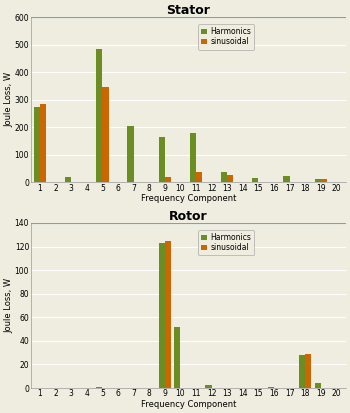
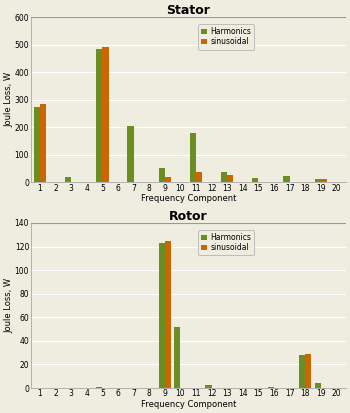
Stator/sinusoidal/5: 345 -> 490
Stator/Harmonics/9: 165 -> 52
